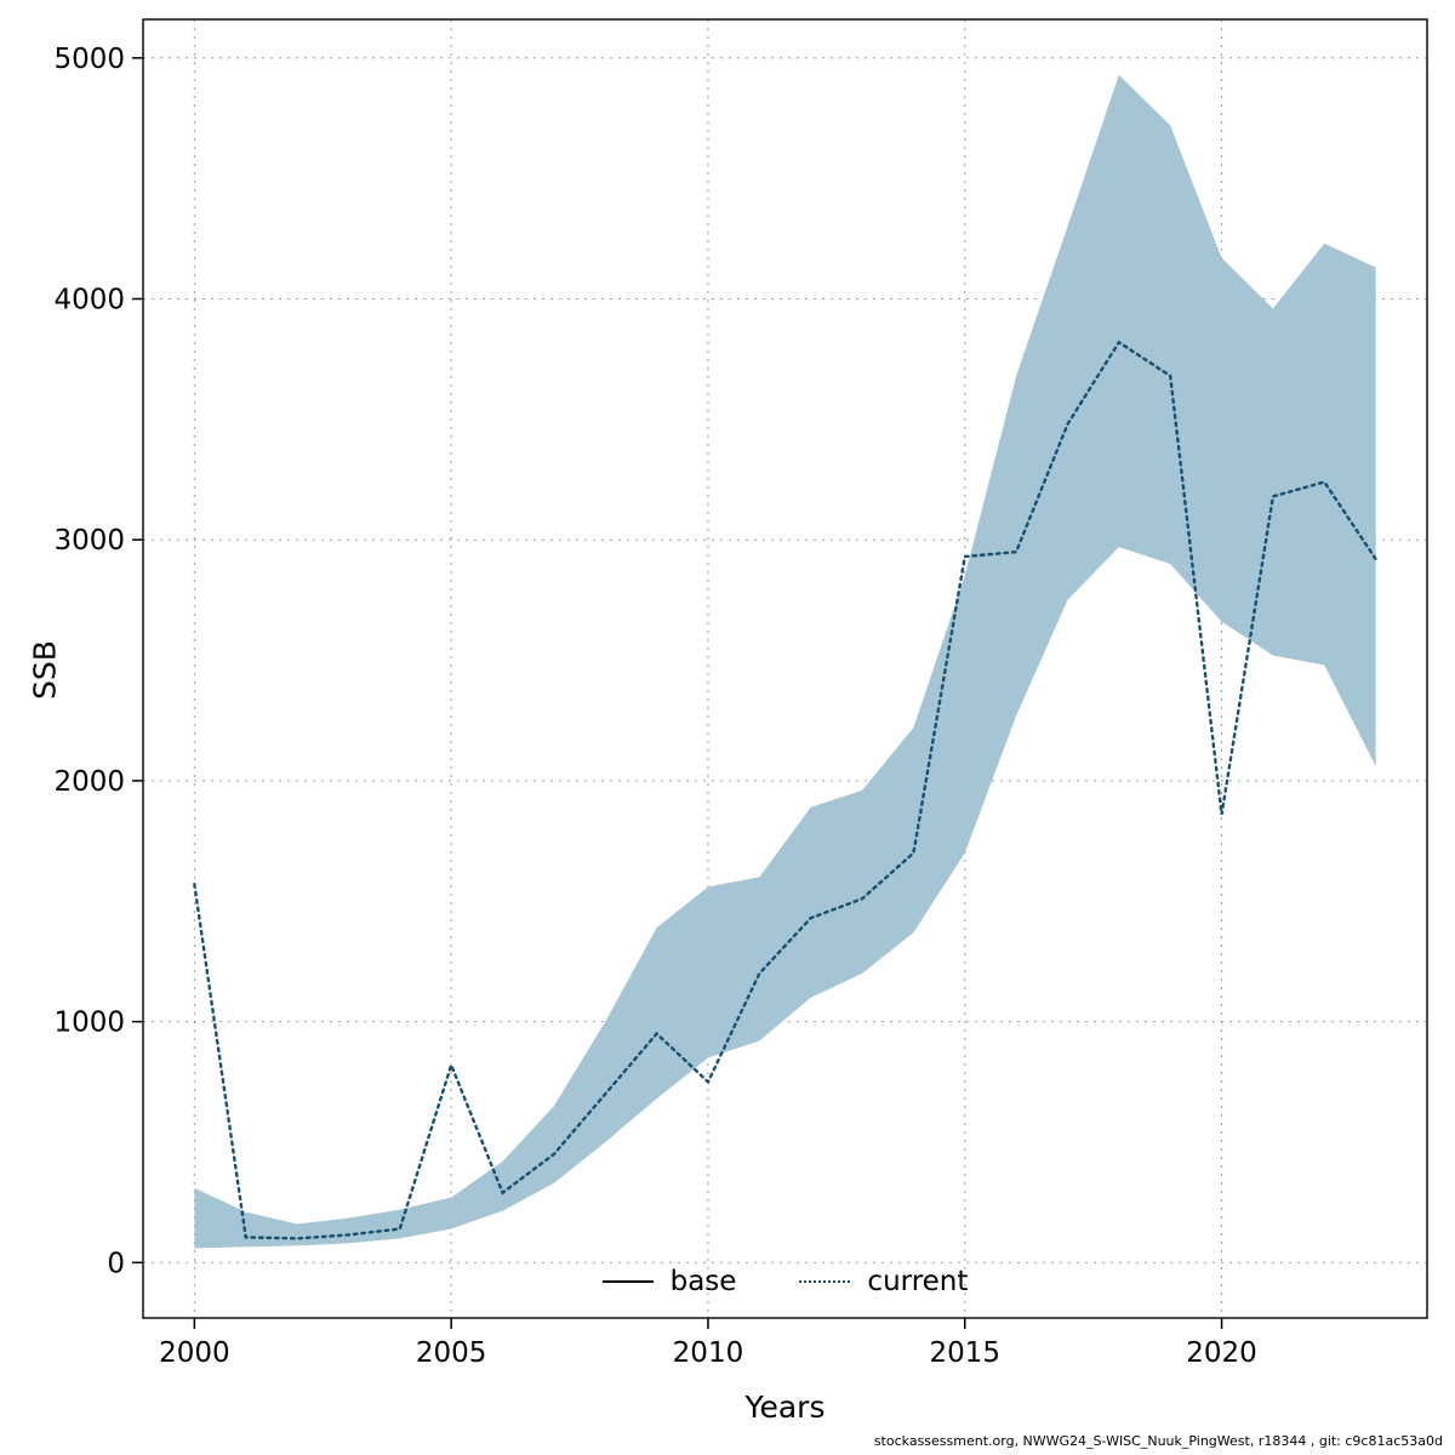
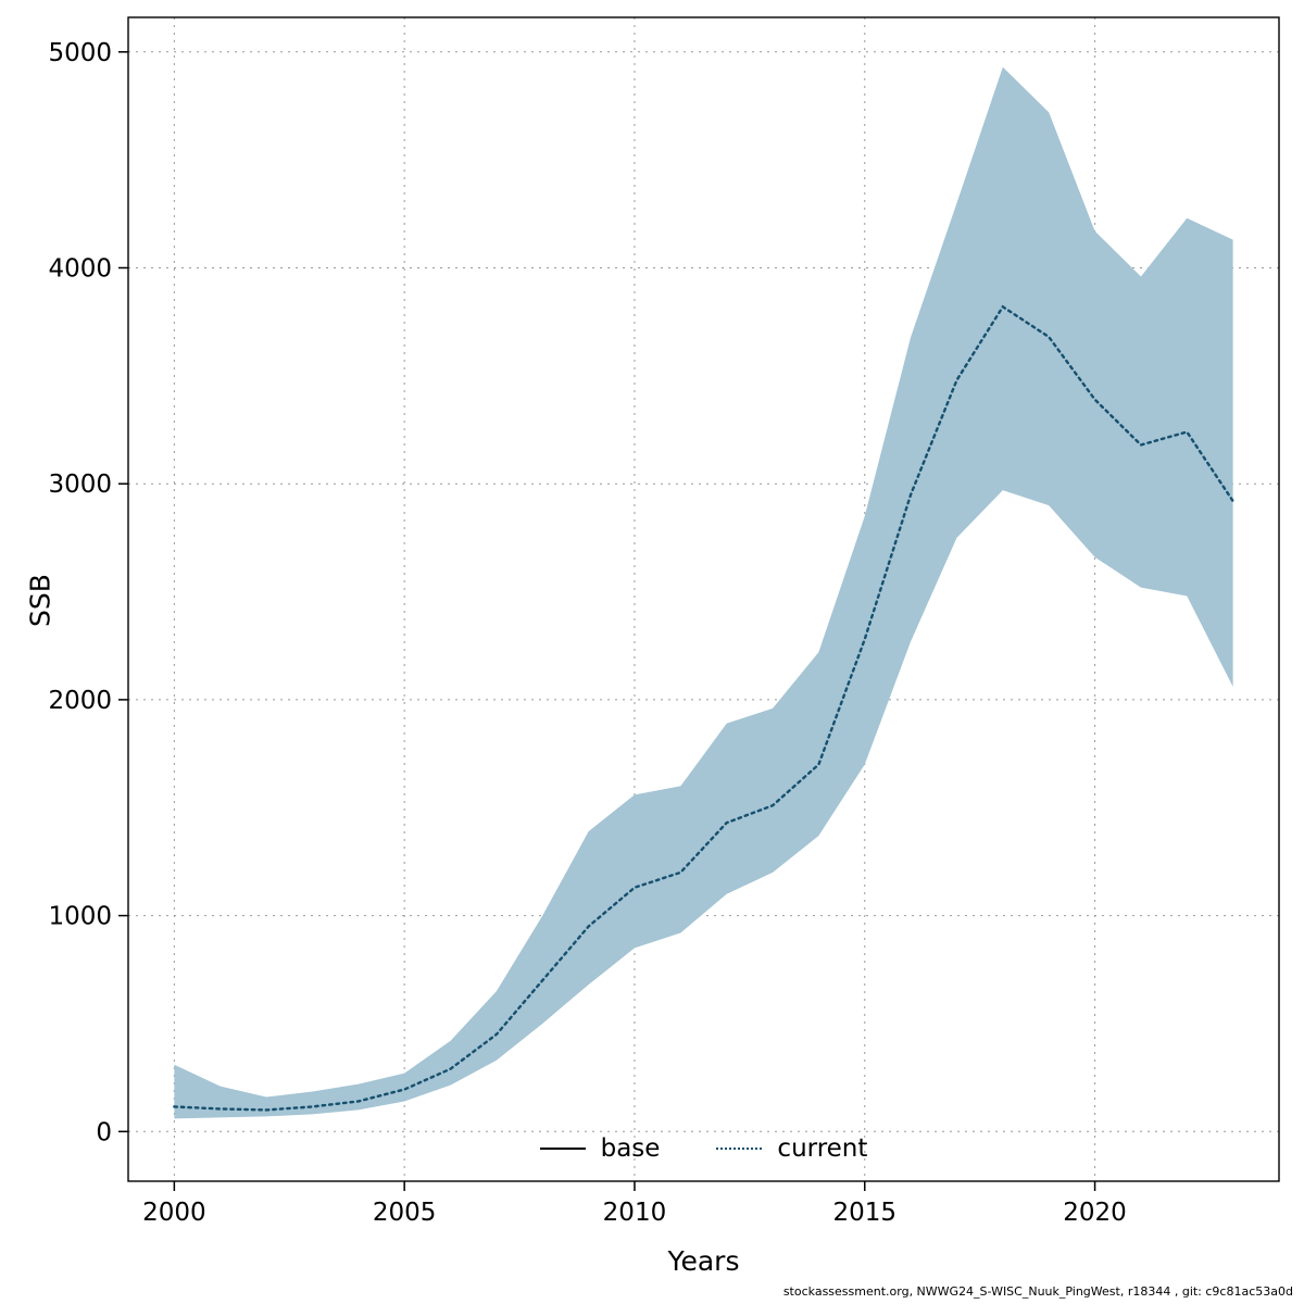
2000: 1570 -> 120
2005: 820 -> 200
2010: 750 -> 1130
2015: 2930 -> 2280
2020: 1860 -> 3390
